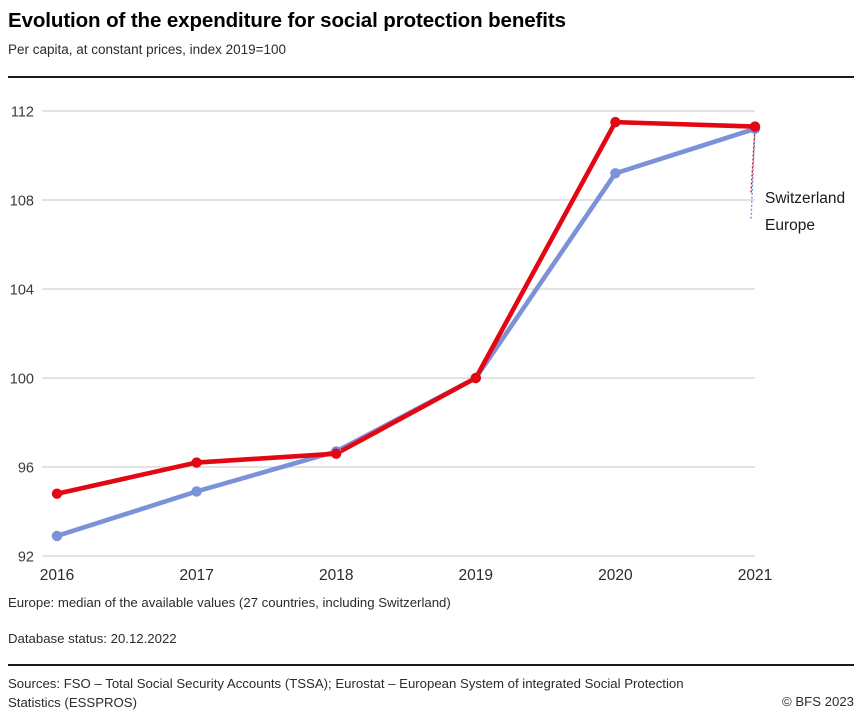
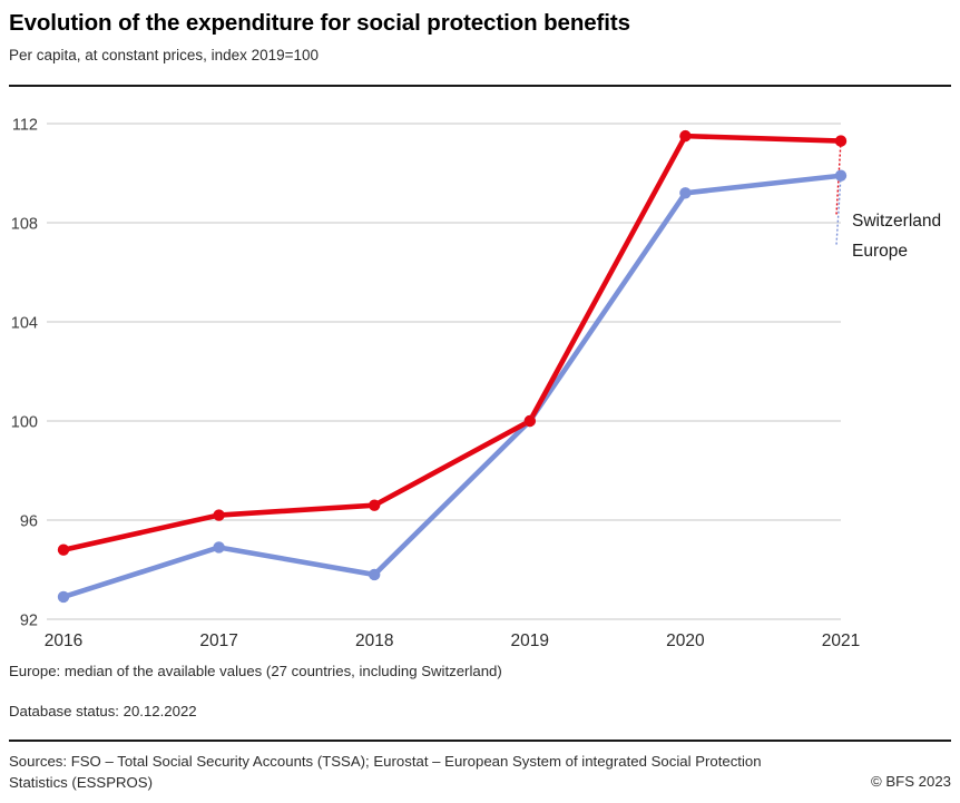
Europe/2018: 96.7 -> 93.8
Europe/2021: 111.2 -> 109.9
